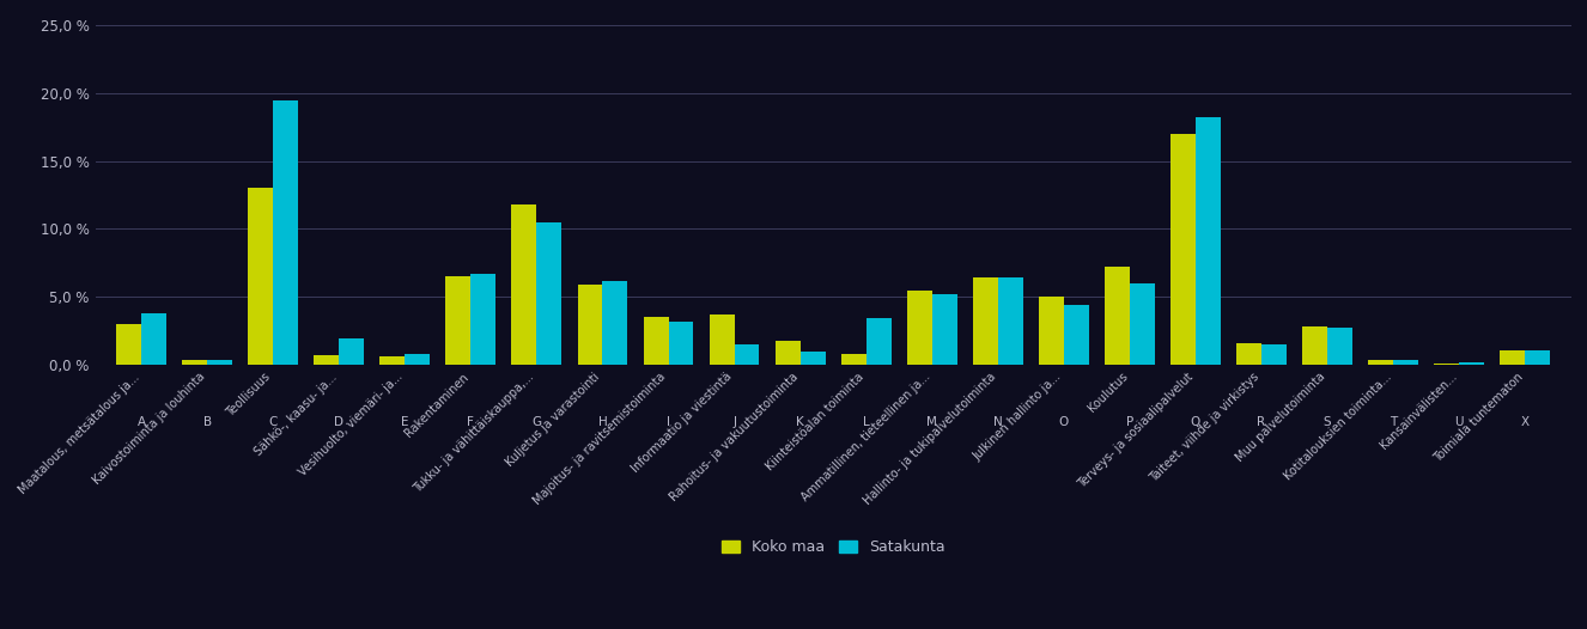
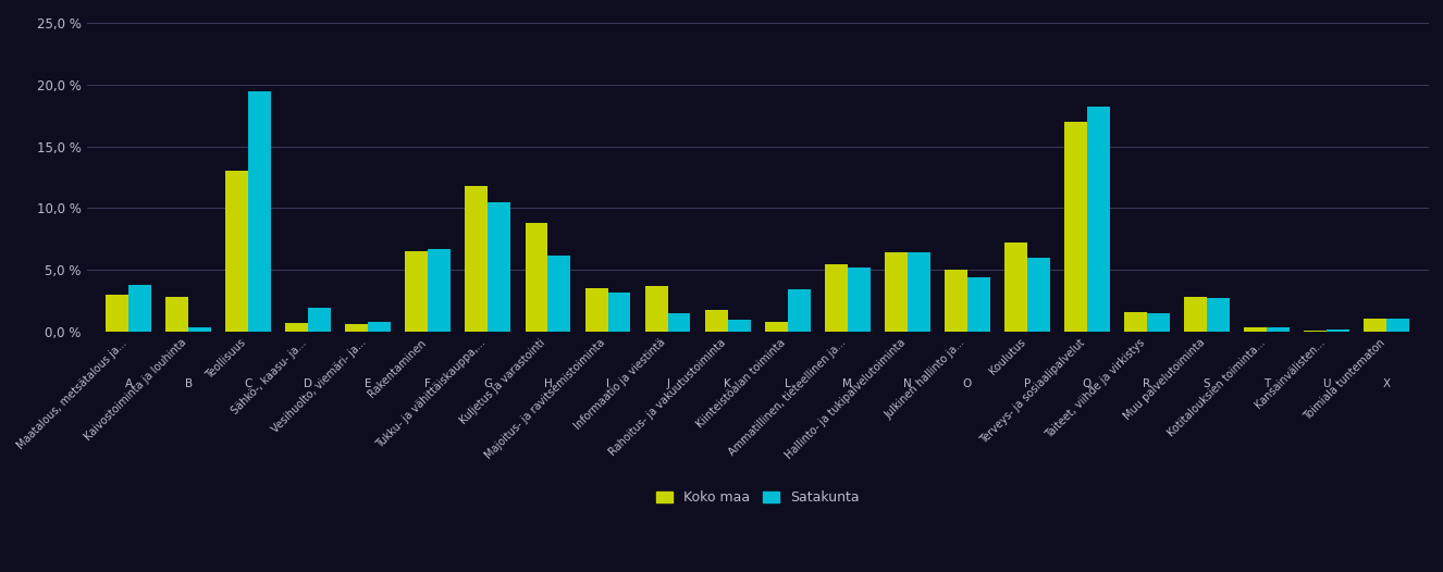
Koko maa/Kaivostoiminta ja louhinta: 0,4 % -> 2,8 %
Koko maa/Kuljetus ja varastointi: 5,9 % -> 8,8 %
